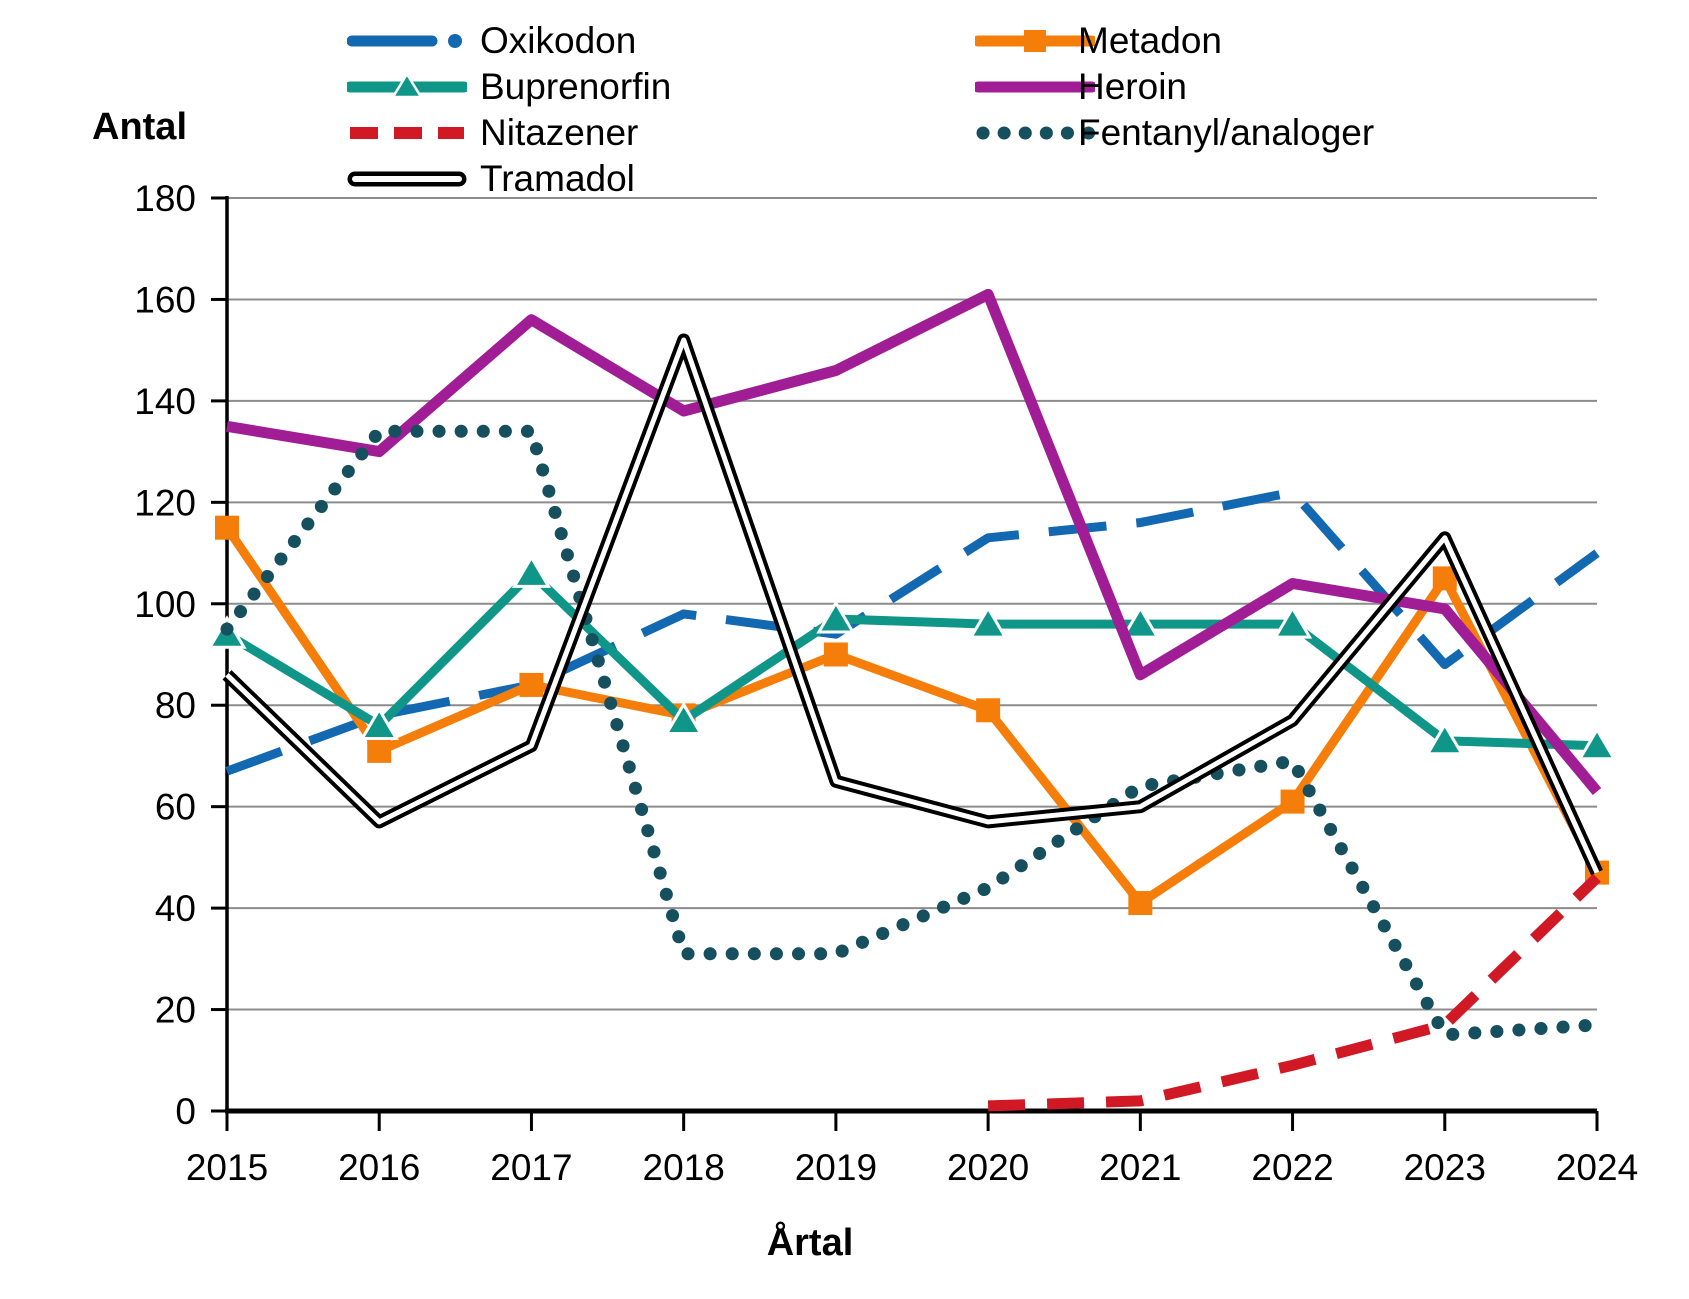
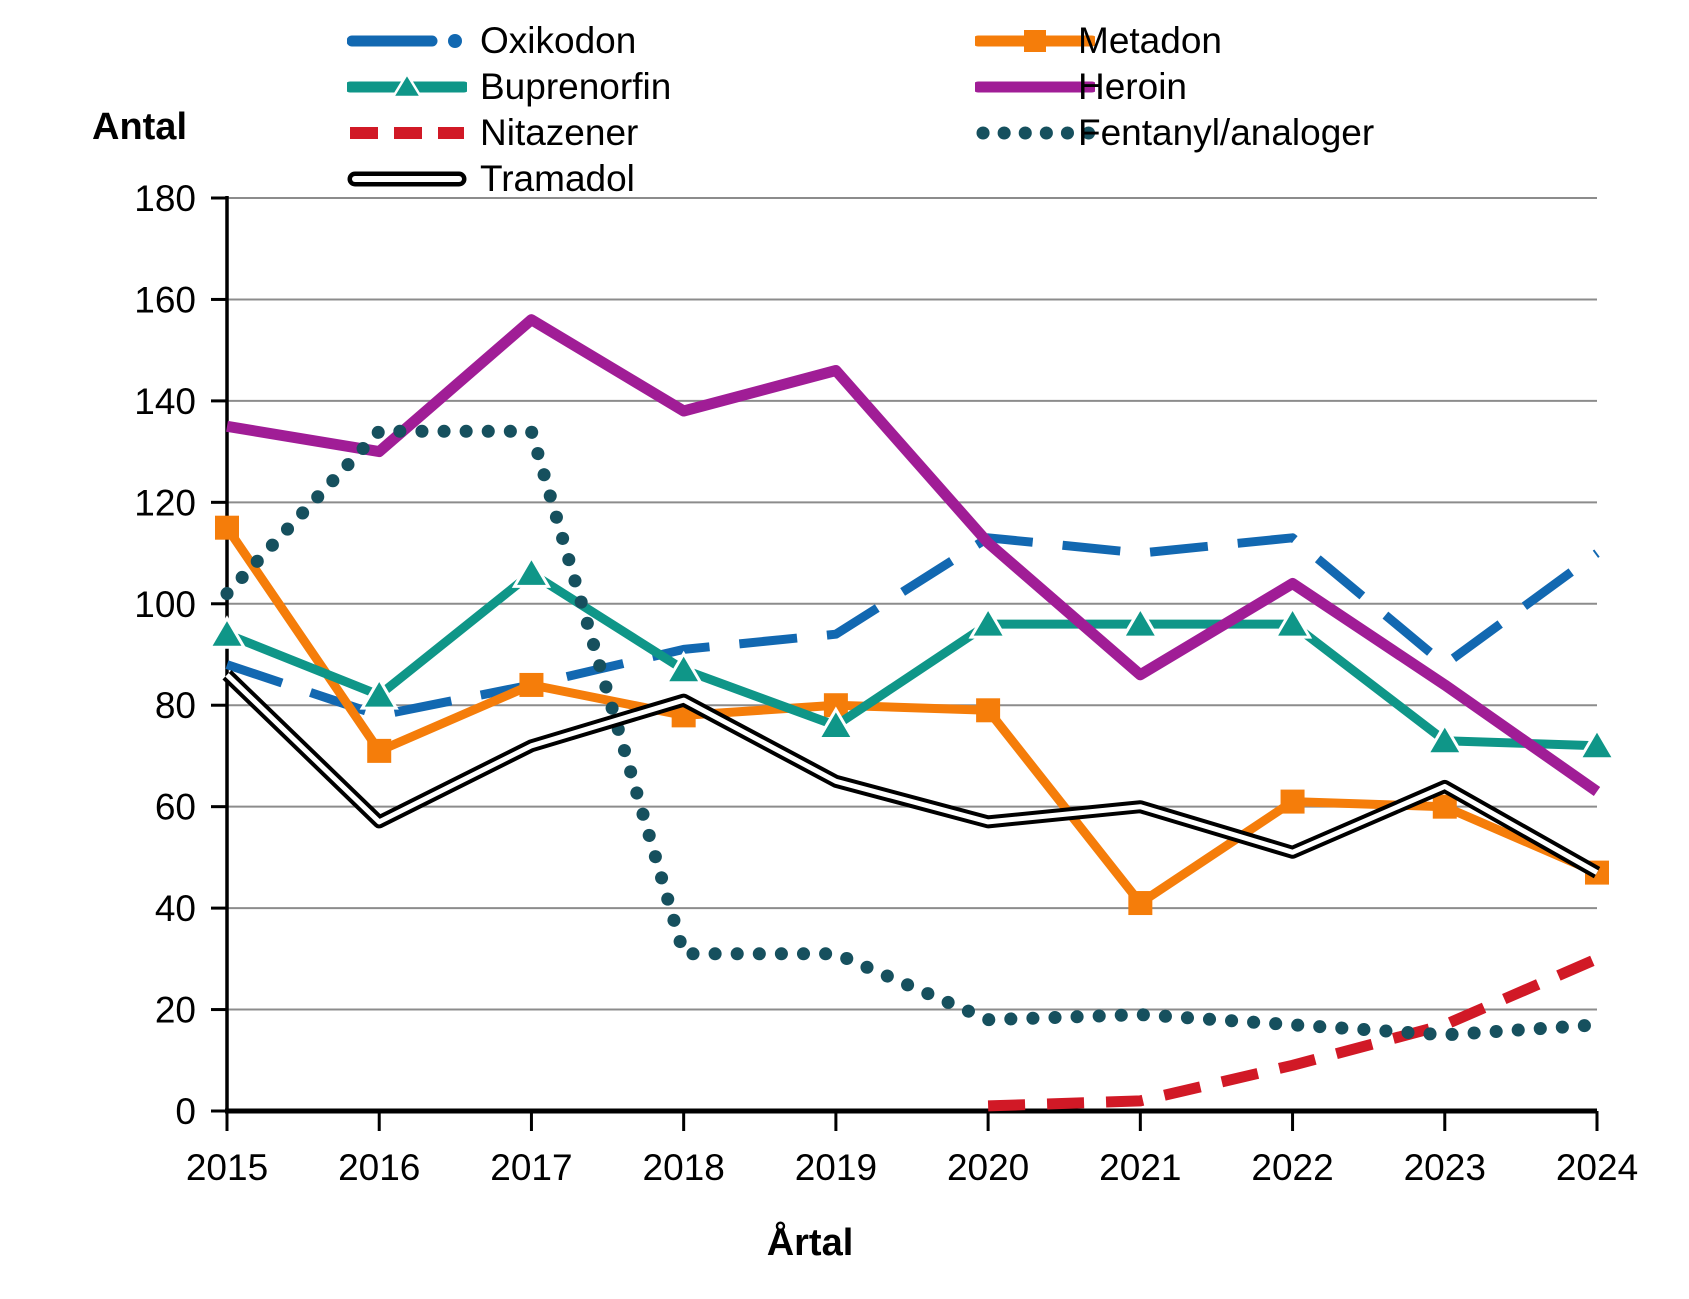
Oxikodon/2015: 67 -> 88
Fentanyl/analoger/2015: 95 -> 102
Buprenorfin/2016: 76 -> 82
Oxikodon/2018: 98 -> 91
Buprenorfin/2018: 77 -> 87
Tramadol/2018: 152 -> 81
Metadon/2019: 90 -> 80
Buprenorfin/2019: 97 -> 76
Heroin/2020: 161 -> 112
Fentanyl/analoger/2020: 44 -> 18
Oxikodon/2021: 116 -> 110
Fentanyl/analoger/2021: 64 -> 19
Oxikodon/2022: 122 -> 113
Fentanyl/analoger/2022: 69 -> 17
Tramadol/2022: 77 -> 51
Metadon/2023: 105 -> 60
Heroin/2023: 99 -> 84
Tramadol/2023: 113 -> 64
Nitazener/2024: 46 -> 30
